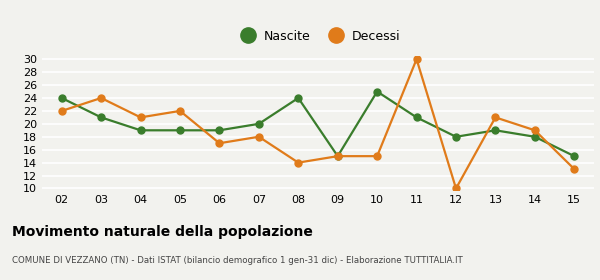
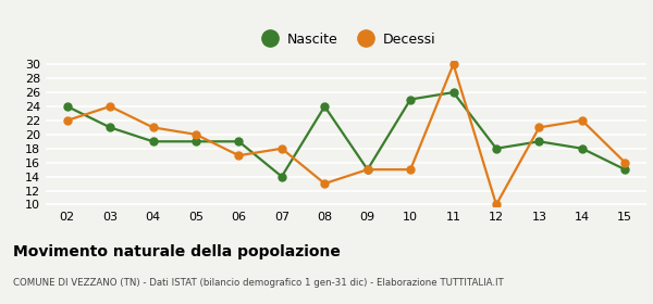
Decessi/05: 22 -> 20
Nascite/07: 20 -> 14
Decessi/08: 14 -> 13
Nascite/11: 21 -> 26
Decessi/14: 19 -> 22
Decessi/15: 13 -> 16
